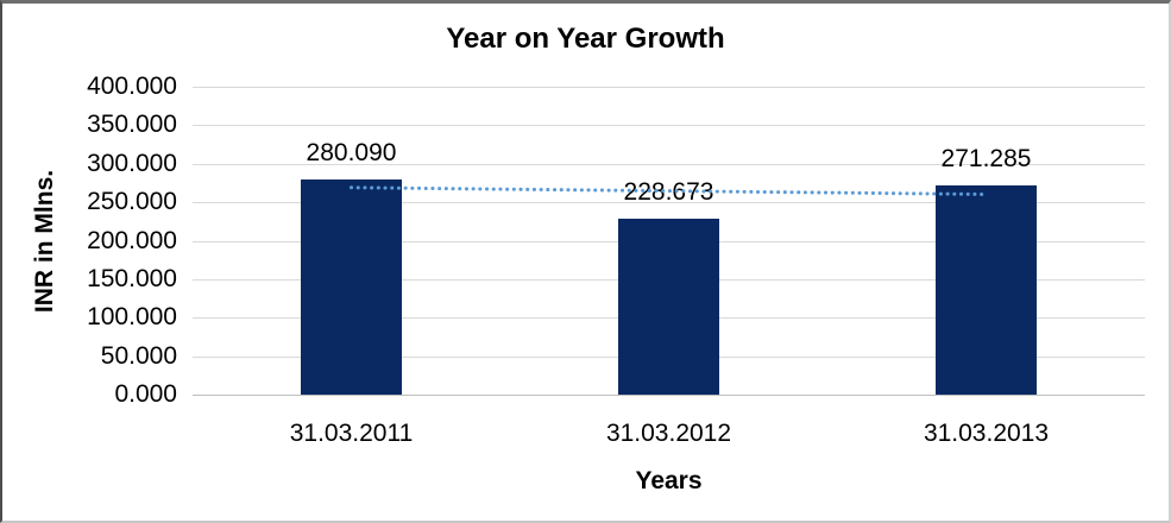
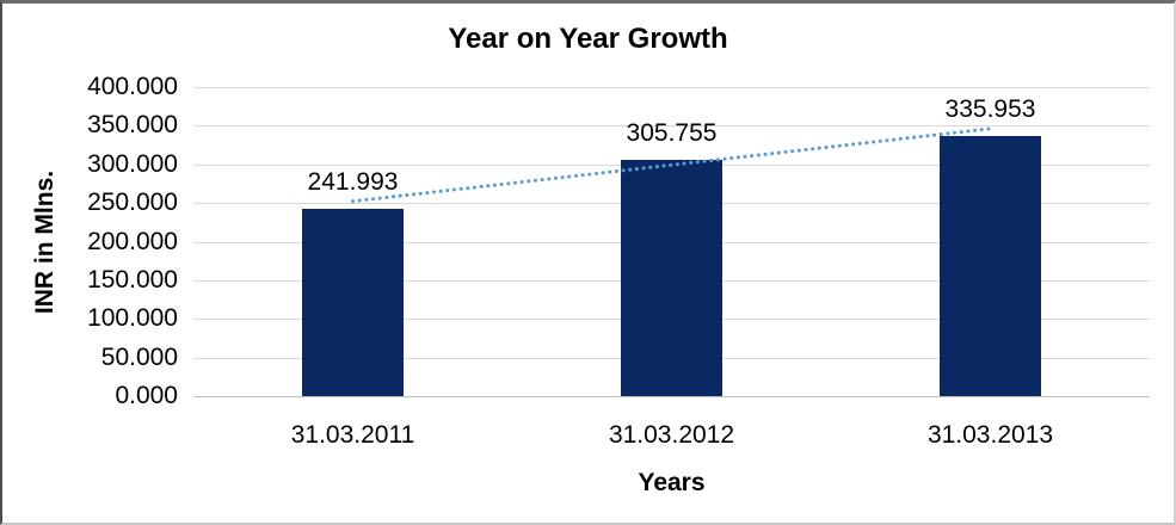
31.03.2011: 280.090 -> 241.993
31.03.2012: 228.673 -> 305.755
31.03.2013: 271.285 -> 335.953
